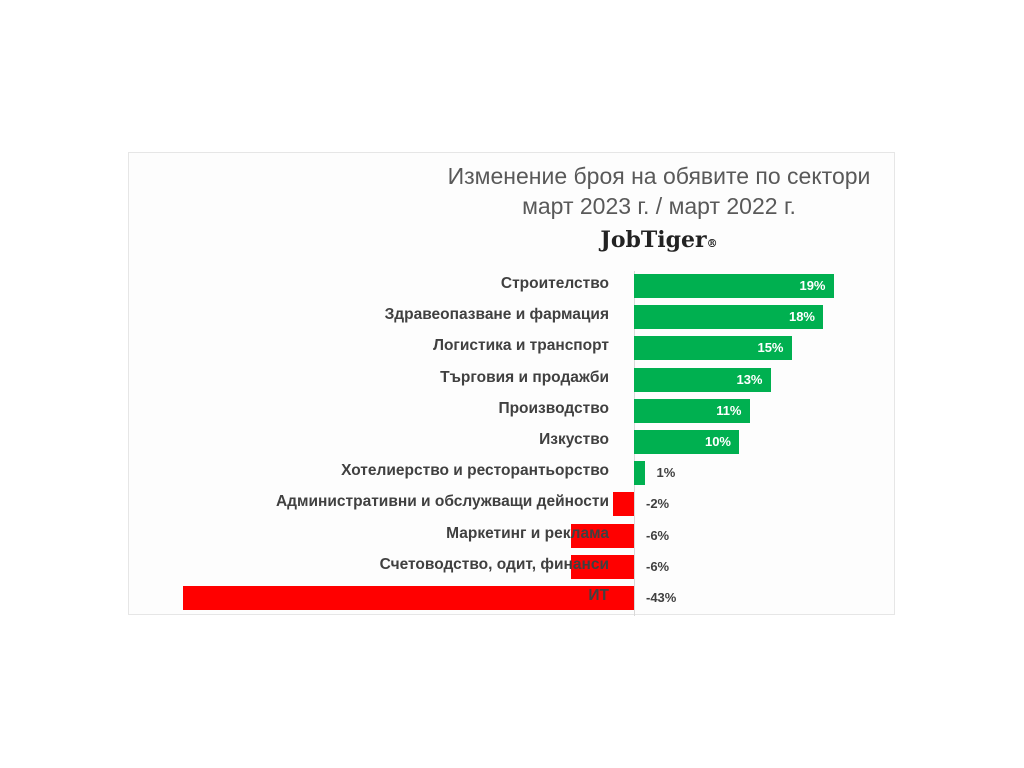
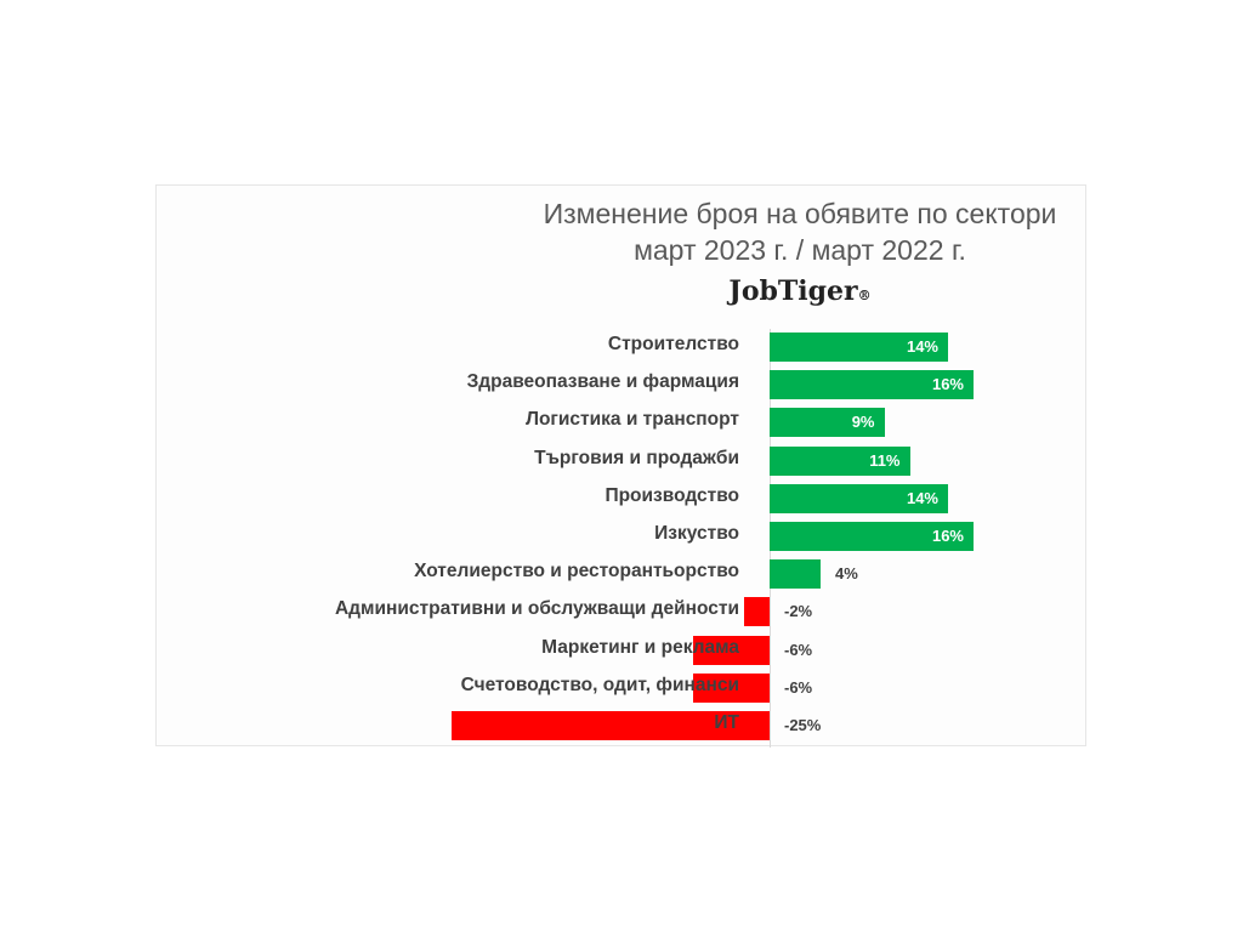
Строителство: 19% -> 14%
Здравеопазване и фармация: 18% -> 16%
Логистика и транспорт: 15% -> 9%
Търговия и продажби: 13% -> 11%
Производство: 11% -> 14%
Изкуство: 10% -> 16%
Хотелиерство и ресторантьорство: 1% -> 4%
ИТ: -43% -> -25%
